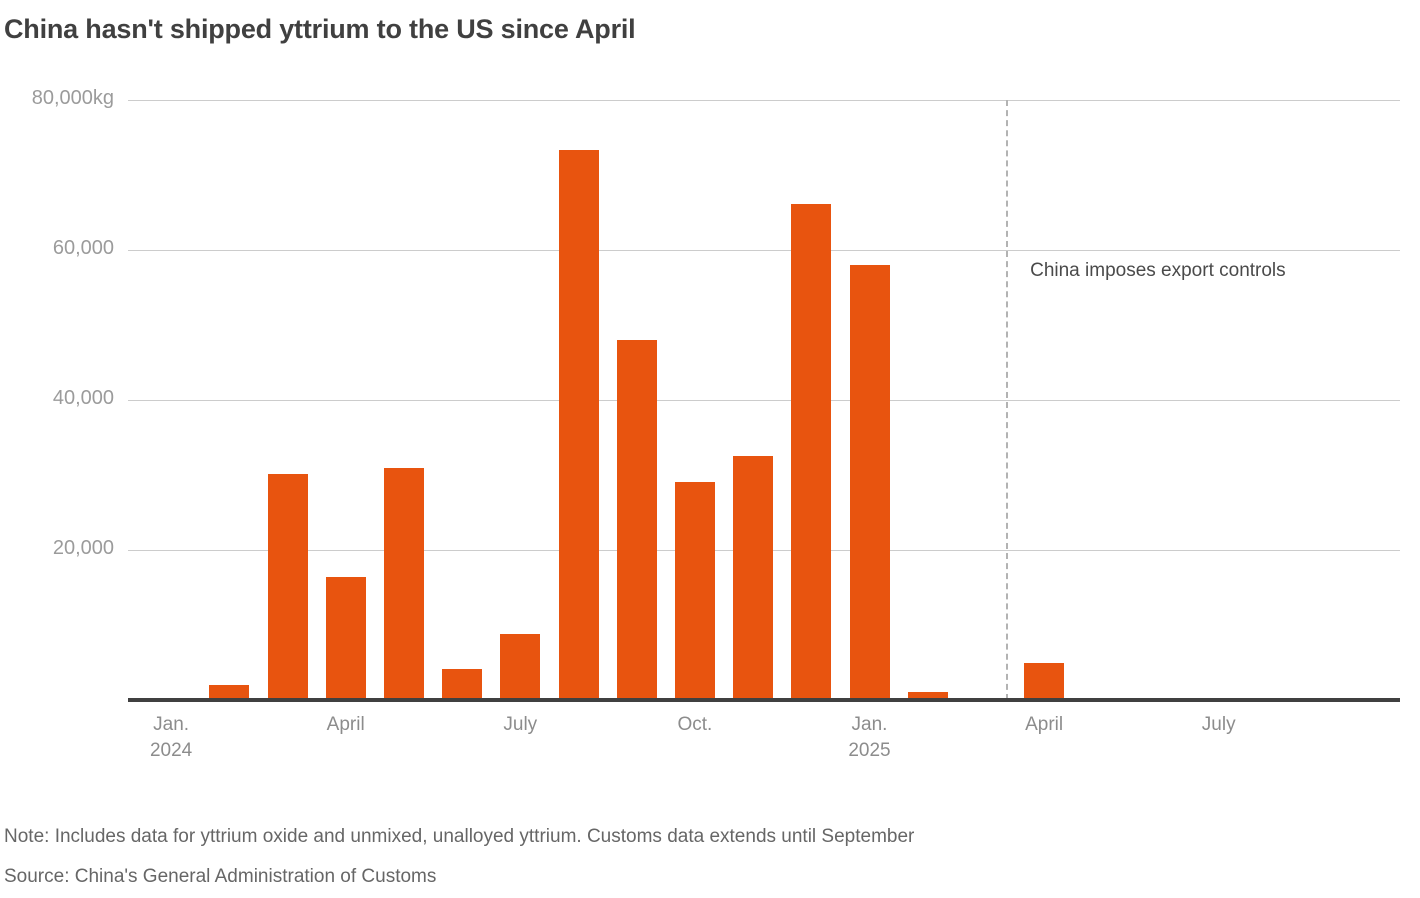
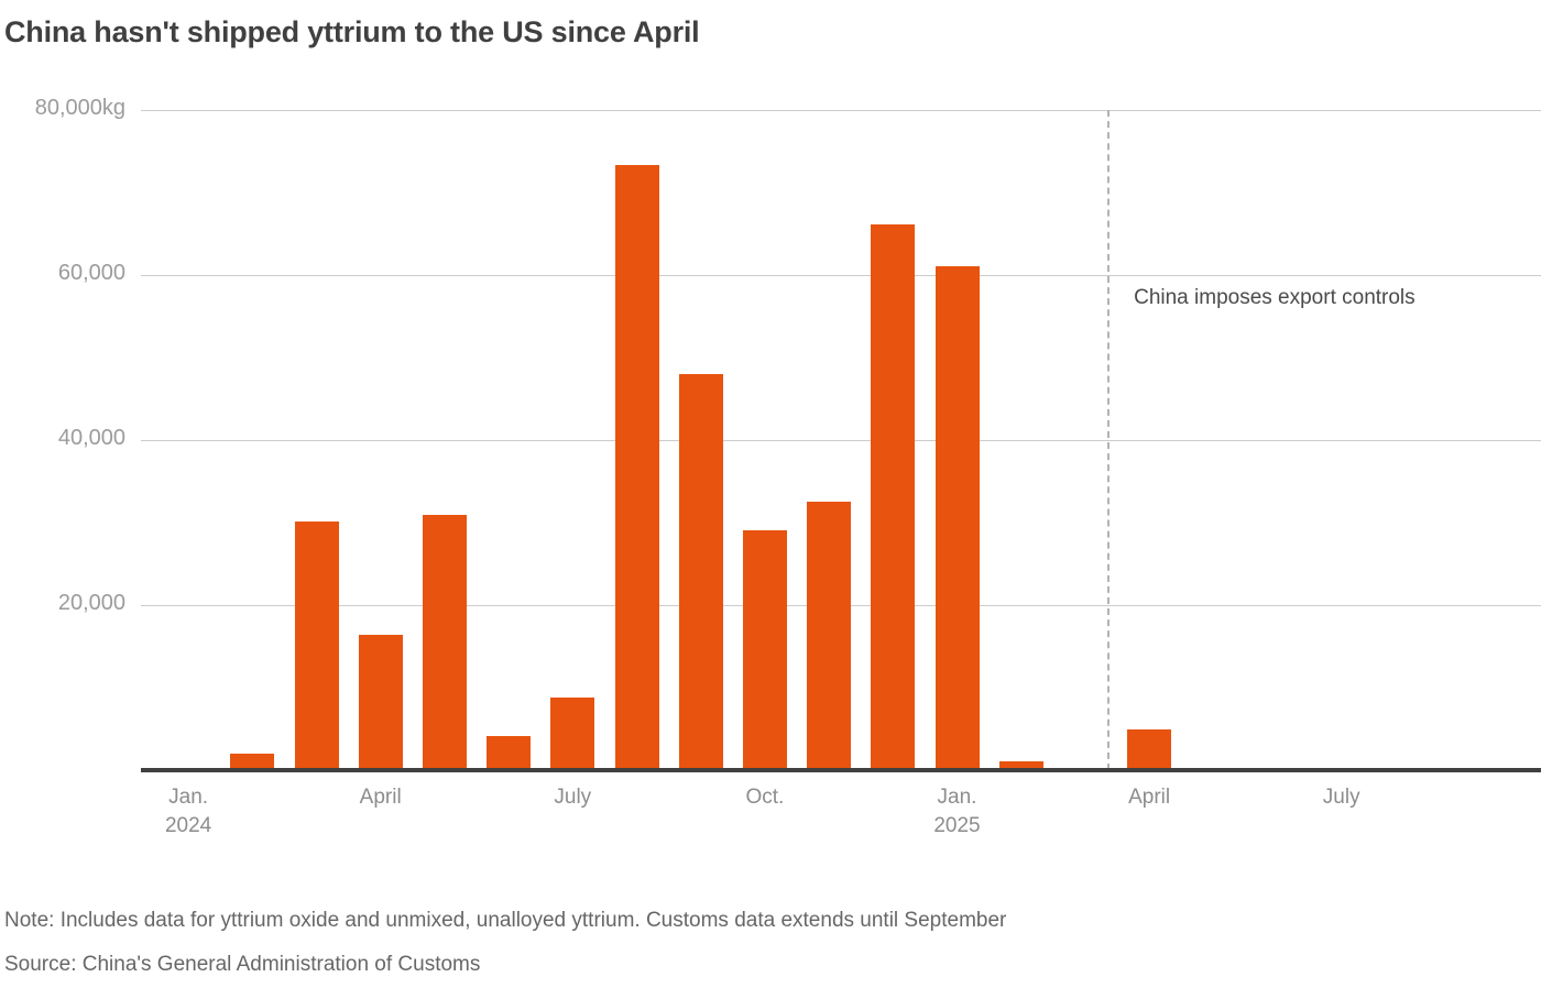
Jan. 2025: 58000 -> 61000
